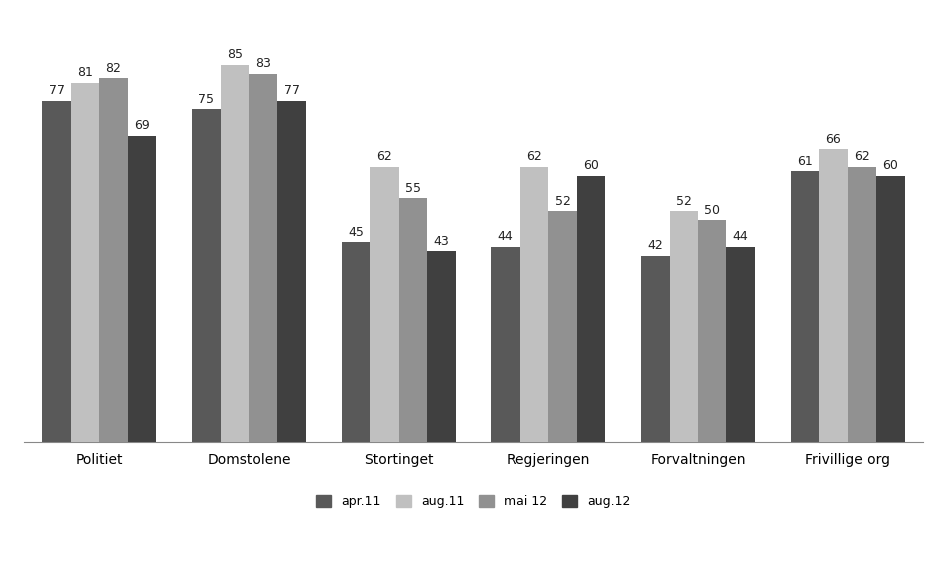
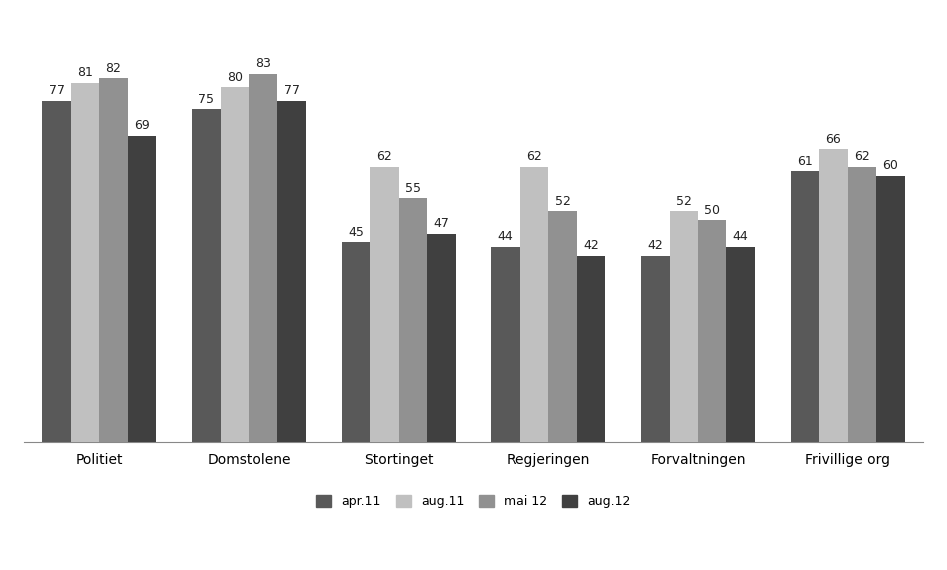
aug.11/Domstolene: 85 -> 80
aug.12/Stortinget: 43 -> 47
aug.12/Regjeringen: 60 -> 42
